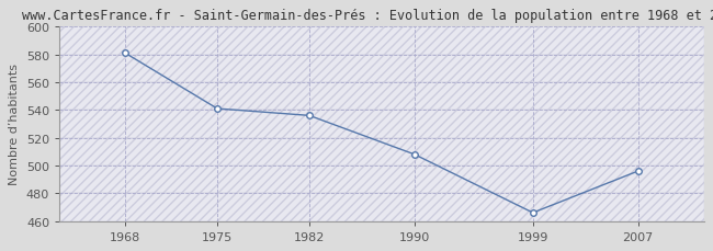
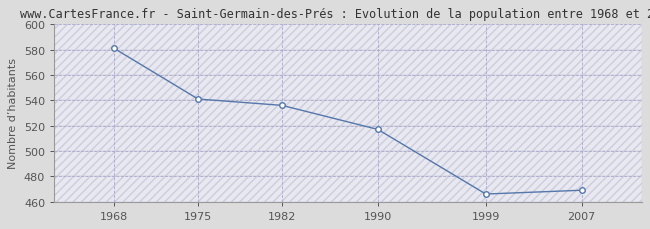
1990: 508 -> 517
2007: 496 -> 469
